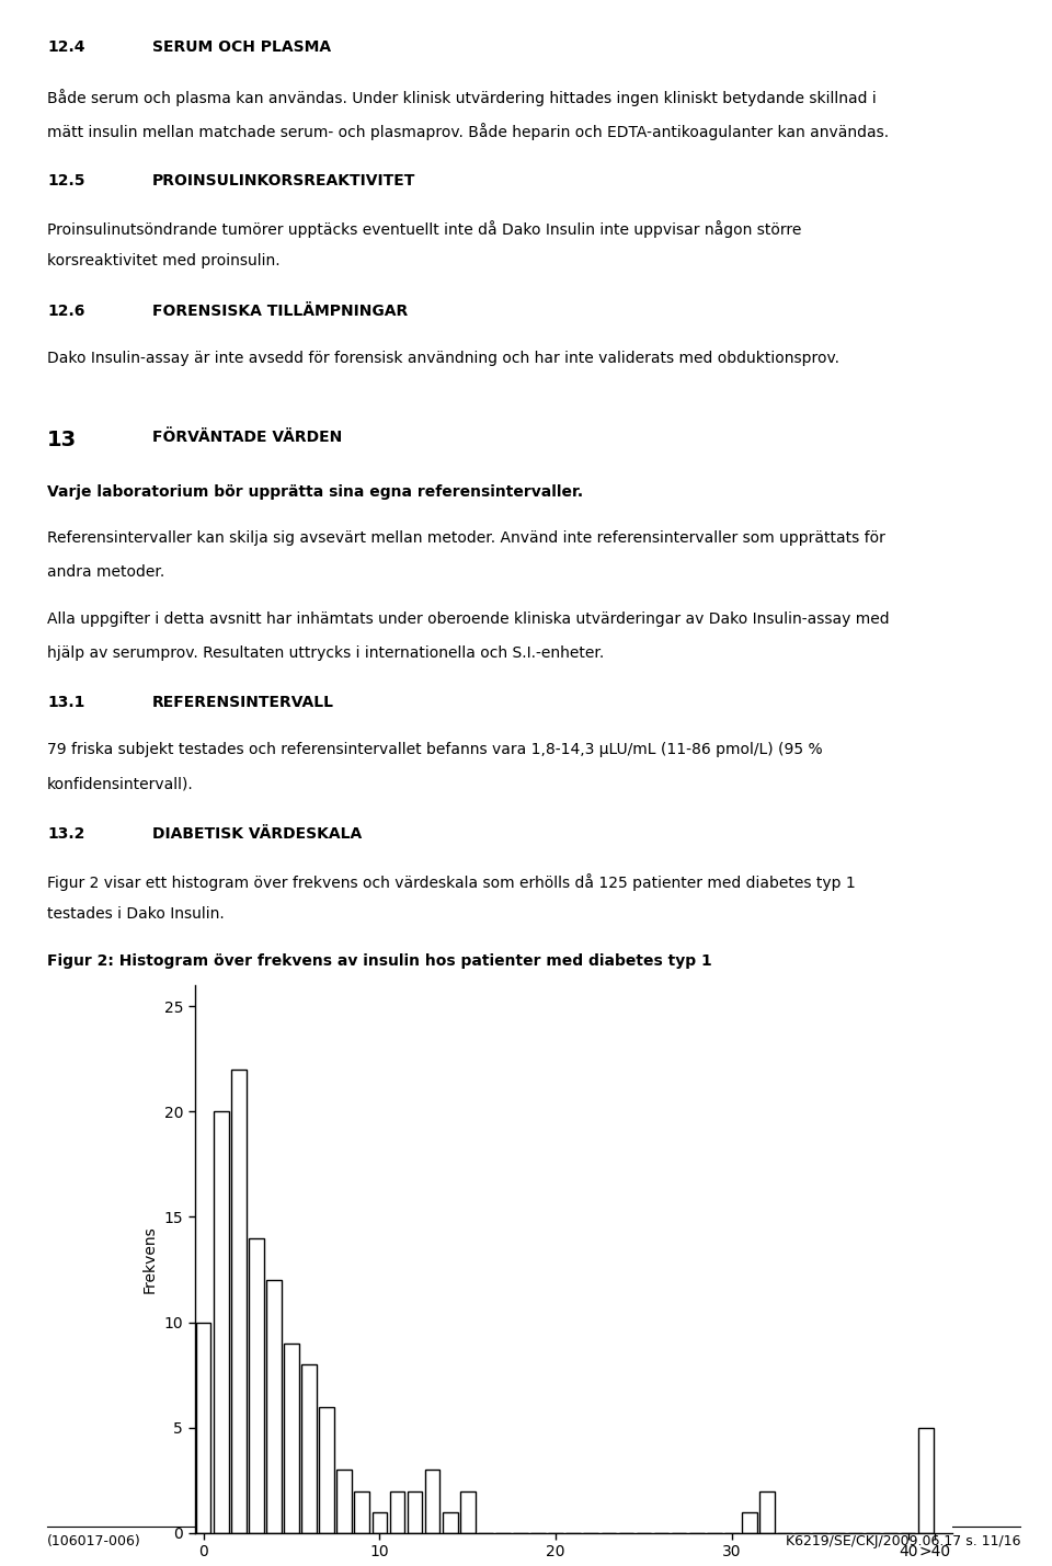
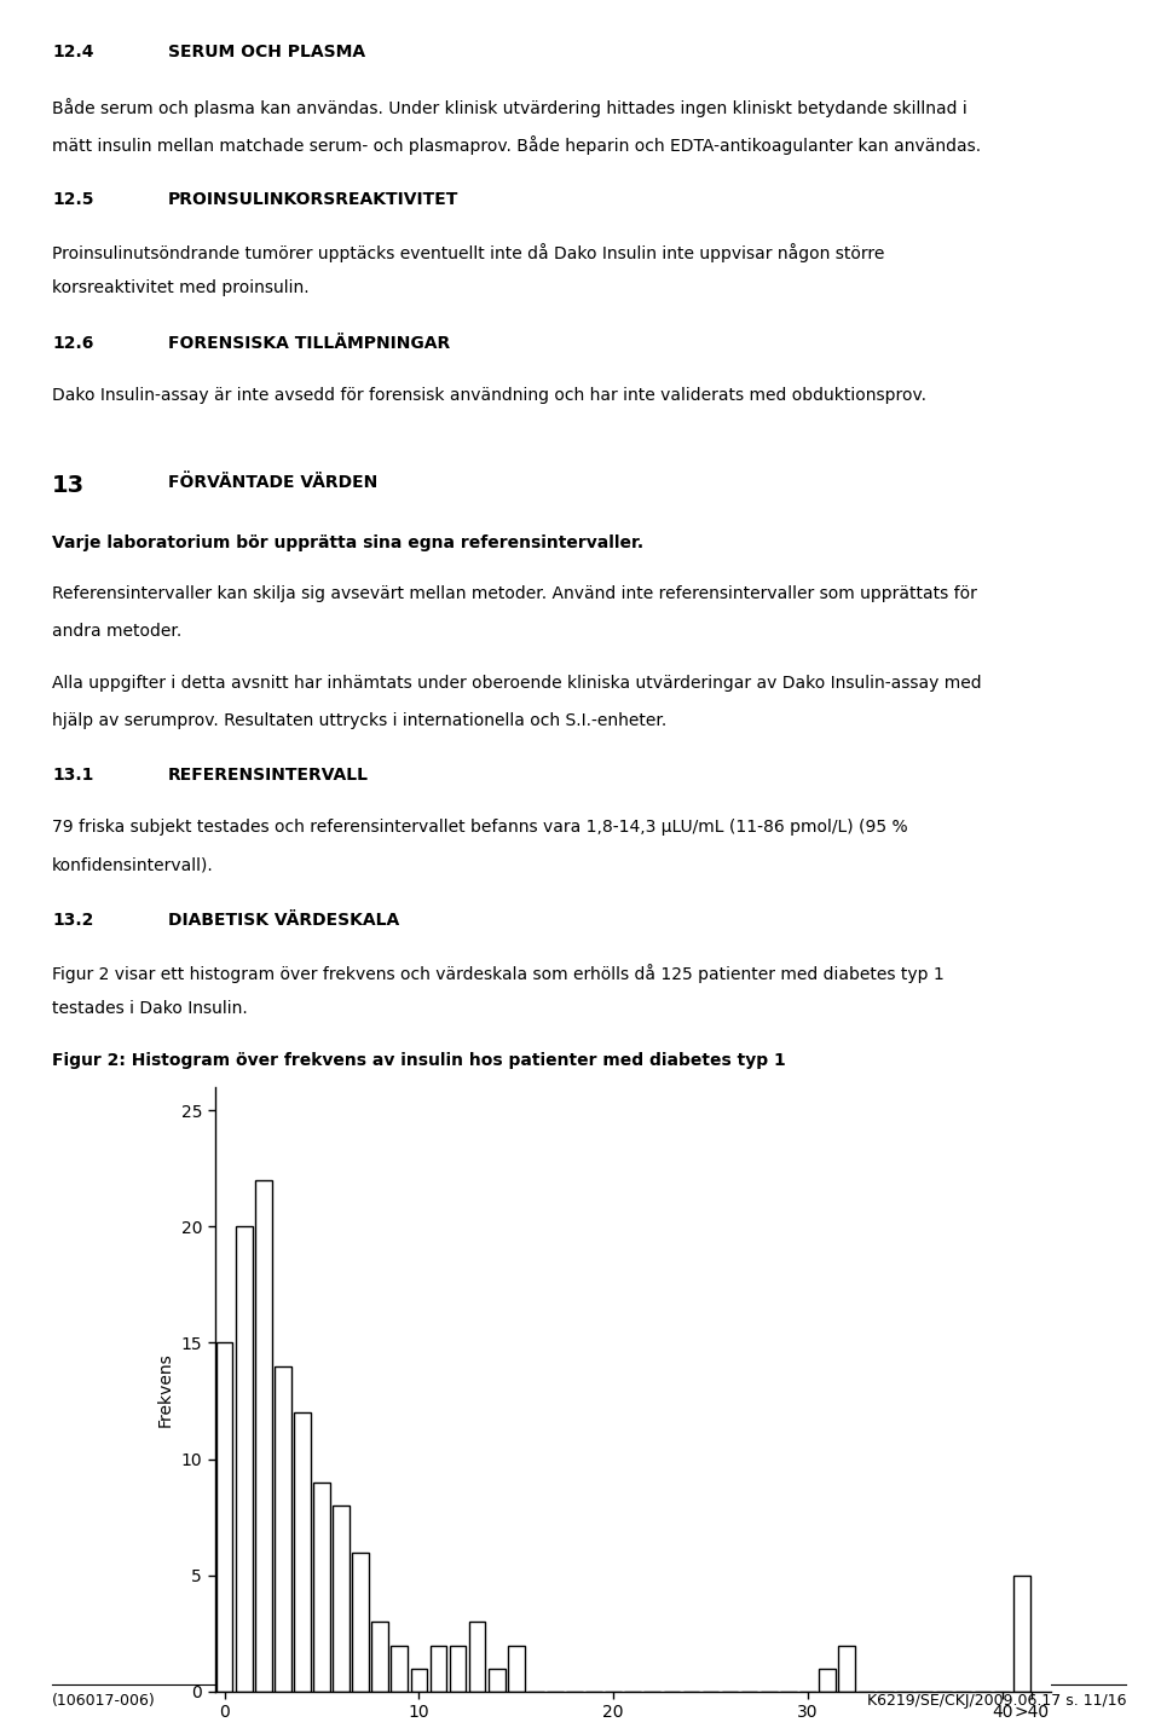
0: 10 -> 15
